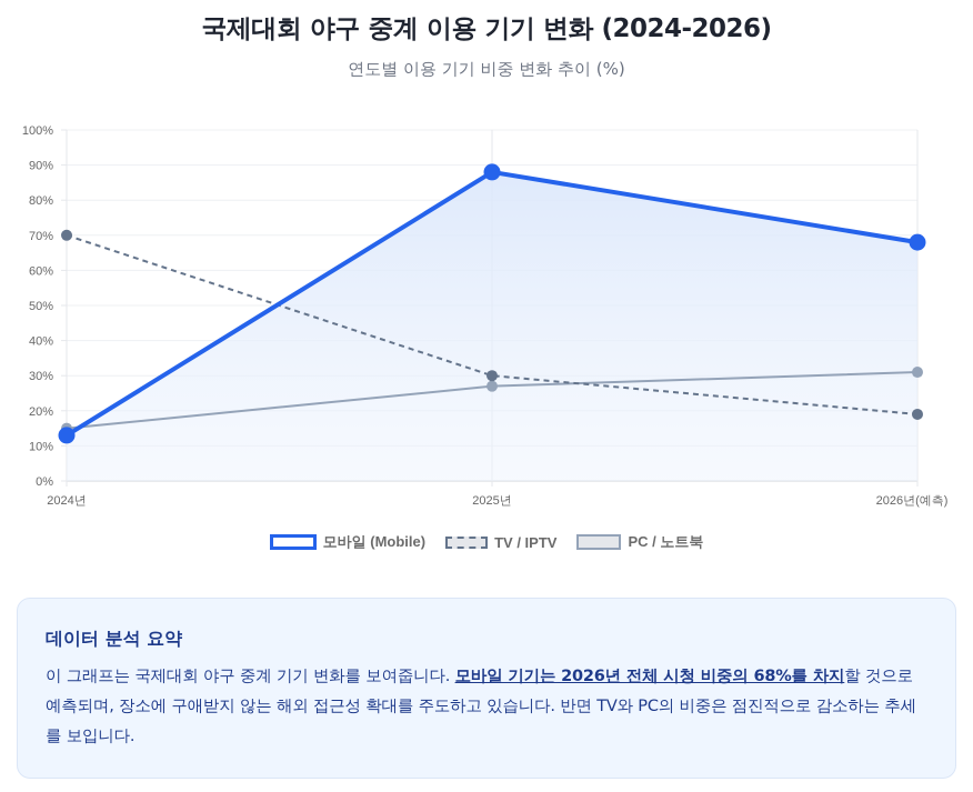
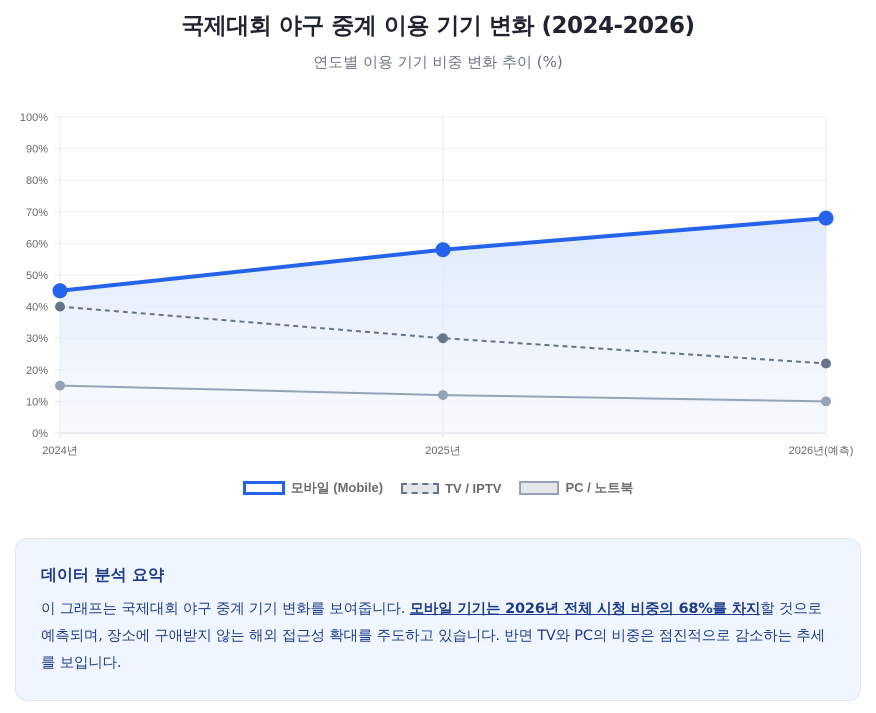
모바일 (Mobile)/2024년: 13% -> 45%
TV / IPTV/2024년: 70% -> 40%
모바일 (Mobile)/2025년: 88% -> 58%
PC / 노트북/2025년: 27% -> 12%
TV / IPTV/2026년(예측): 19% -> 22%
PC / 노트북/2026년(예측): 31% -> 10%
